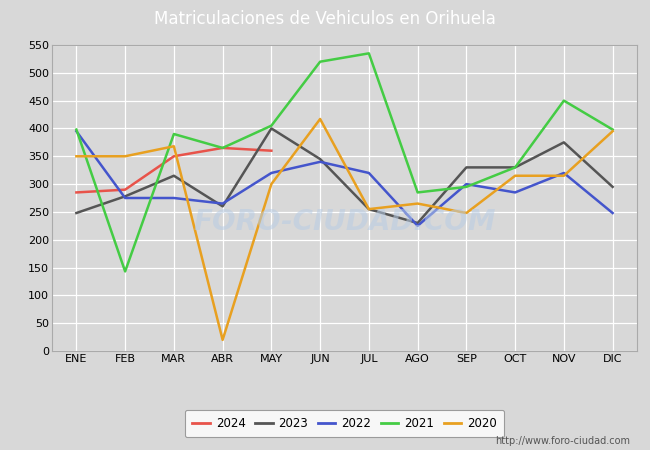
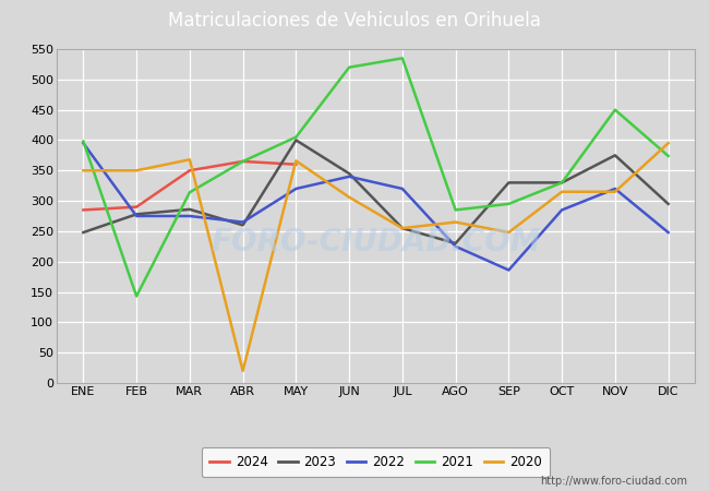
2023/MAR: 315 -> 286
2021/MAR: 390 -> 314
2020/MAY: 300 -> 366
2020/JUN: 417 -> 306
2022/SEP: 300 -> 186
2021/DIC: 398 -> 374
